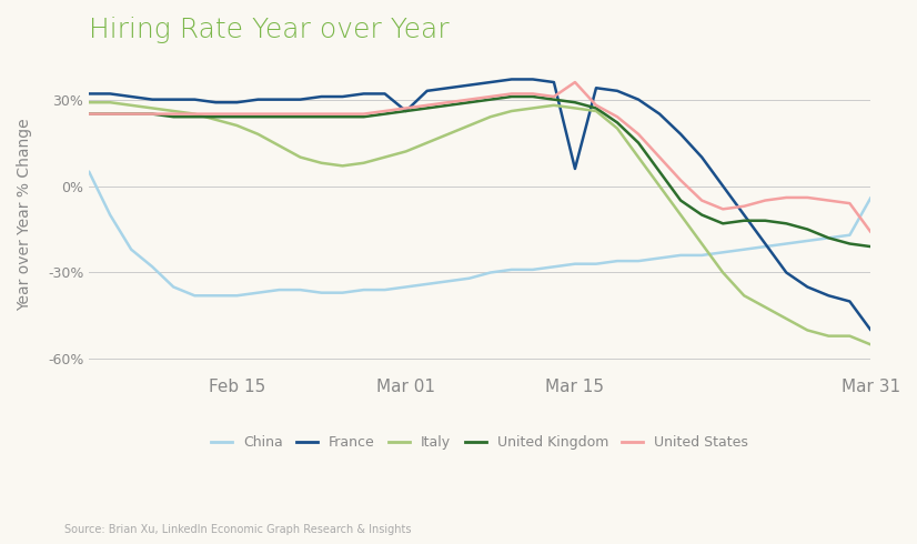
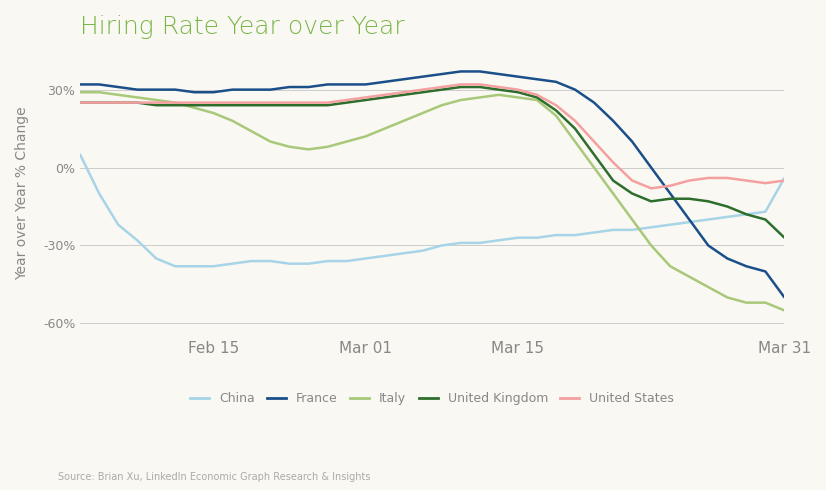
France/Mar 01: 26% -> 32%
France/Mar 15: 6% -> 35%
United States/Mar 15: 36% -> 30%
United Kingdom/Mar 31: -21% -> -27%
United States/Mar 31: -16% -> -5%
